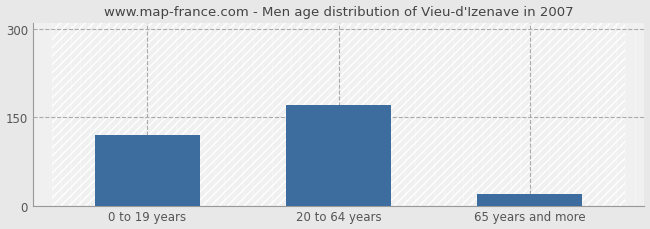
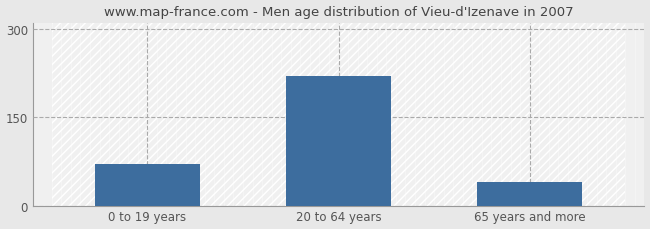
0 to 19 years: 120 -> 70
20 to 64 years: 170 -> 220
65 years and more: 20 -> 40
